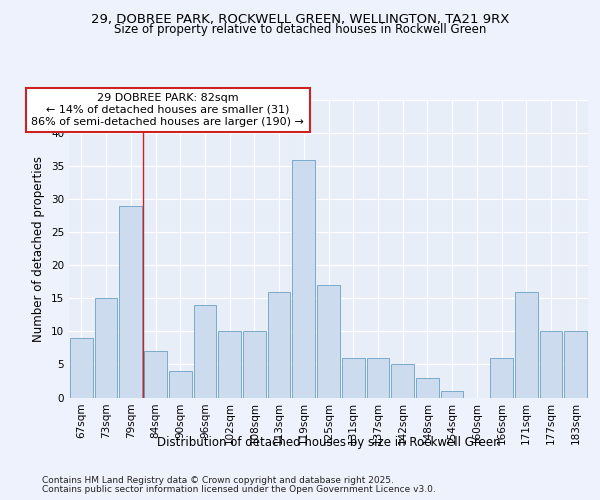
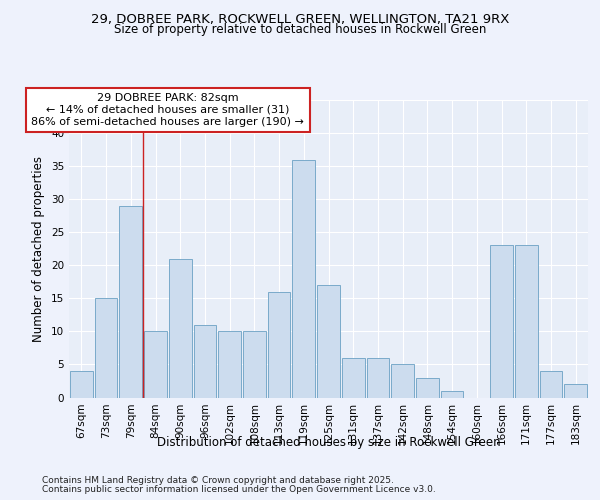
67sqm: 9 -> 4
84sqm: 7 -> 10
90sqm: 4 -> 21
96sqm: 14 -> 11
166sqm: 6 -> 23
171sqm: 16 -> 23
177sqm: 10 -> 4
183sqm: 10 -> 2
